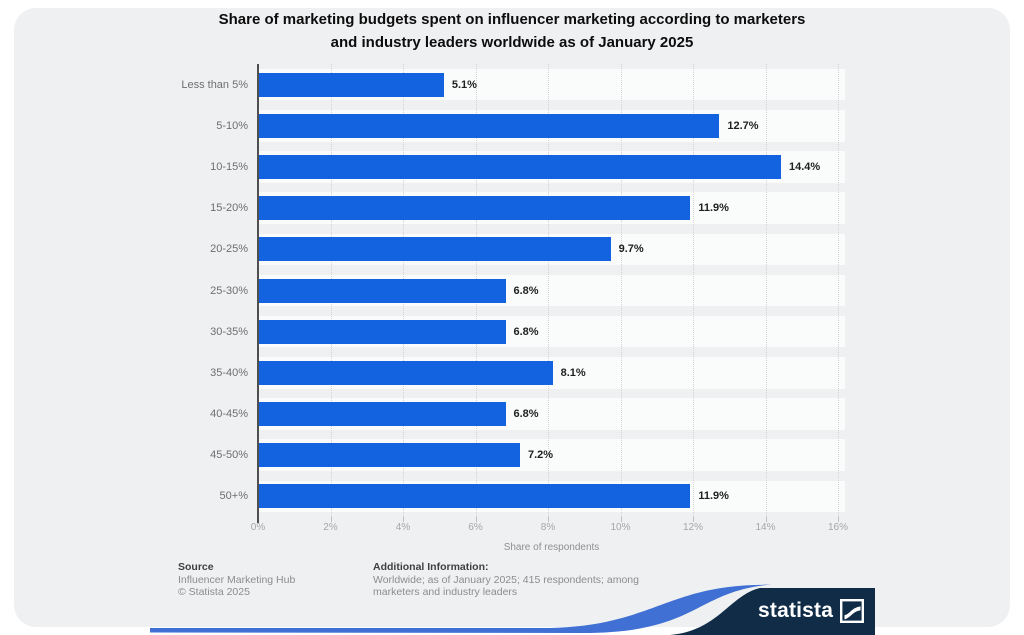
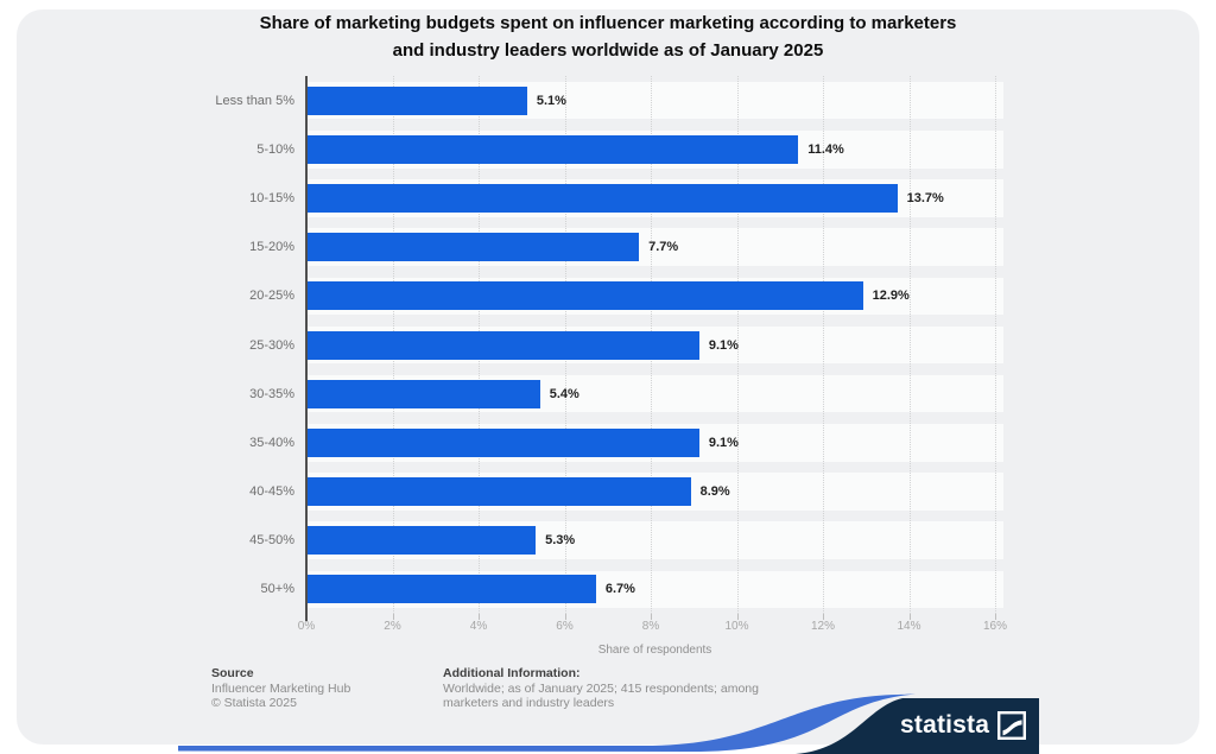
5-10%: 12.7% -> 11.4%
10-15%: 14.4% -> 13.7%
15-20%: 11.9% -> 7.7%
20-25%: 9.7% -> 12.9%
25-30%: 6.8% -> 9.1%
30-35%: 6.8% -> 5.4%
35-40%: 8.1% -> 9.1%
40-45%: 6.8% -> 8.9%
45-50%: 7.2% -> 5.3%
50+%: 11.9% -> 6.7%
